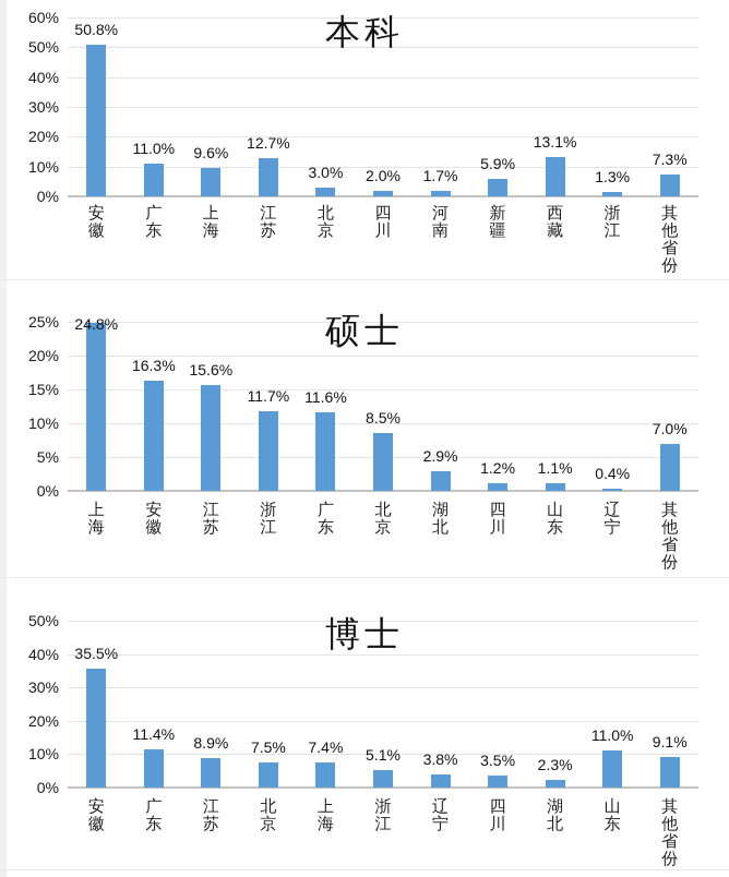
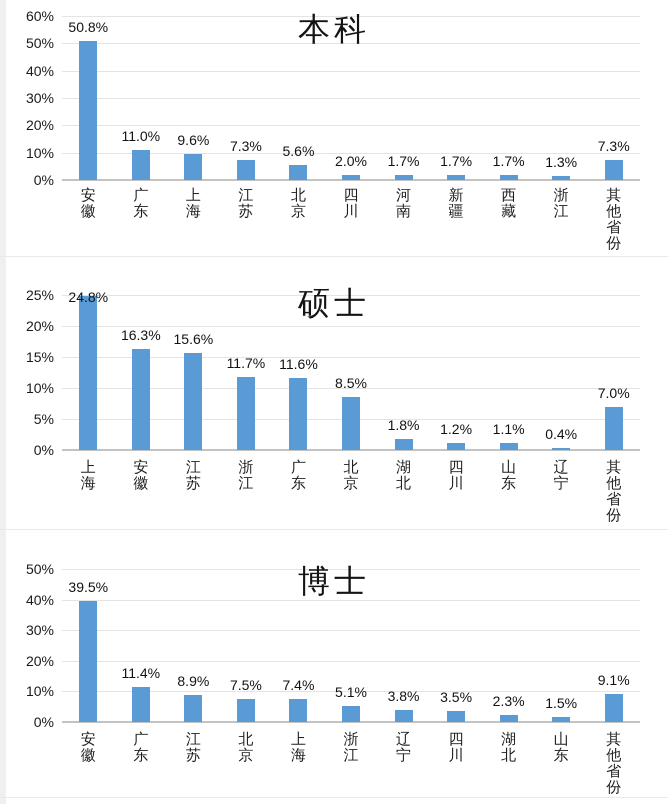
本科/江苏: 12.7% -> 7.3%
本科/北京: 3.0% -> 5.6%
本科/新疆: 5.9% -> 1.7%
本科/西藏: 13.1% -> 1.7%
硕士/湖北: 2.9% -> 1.8%
博士/安徽: 35.5% -> 39.5%
博士/山东: 11.0% -> 1.5%
